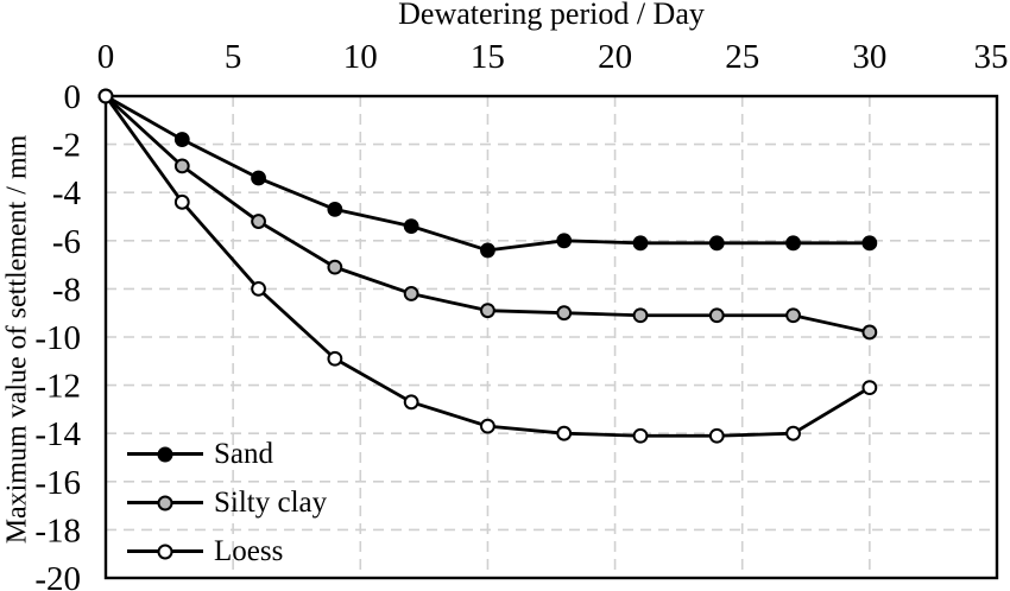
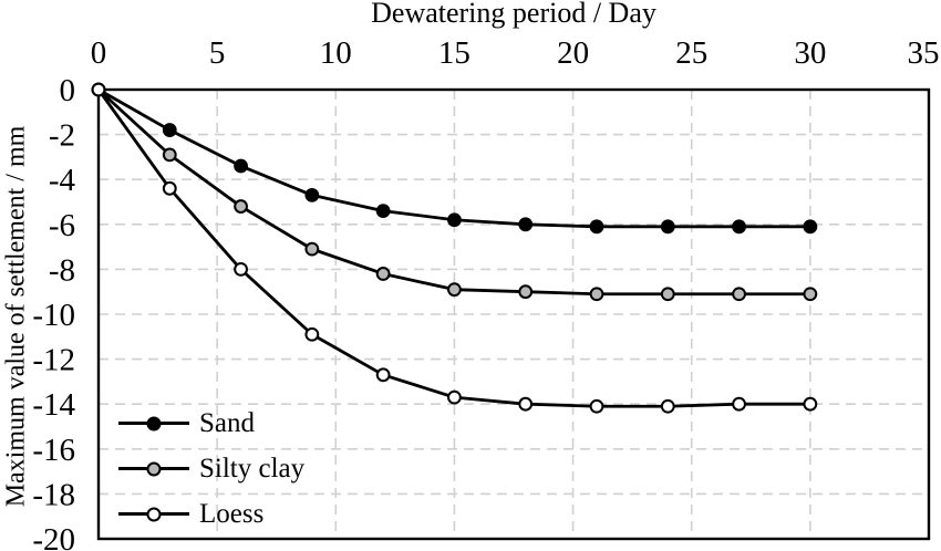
Sand/15: -6.4 -> -5.8
Silty clay/30: -9.8 -> -9.1
Loess/30: -12.1 -> -14.0
